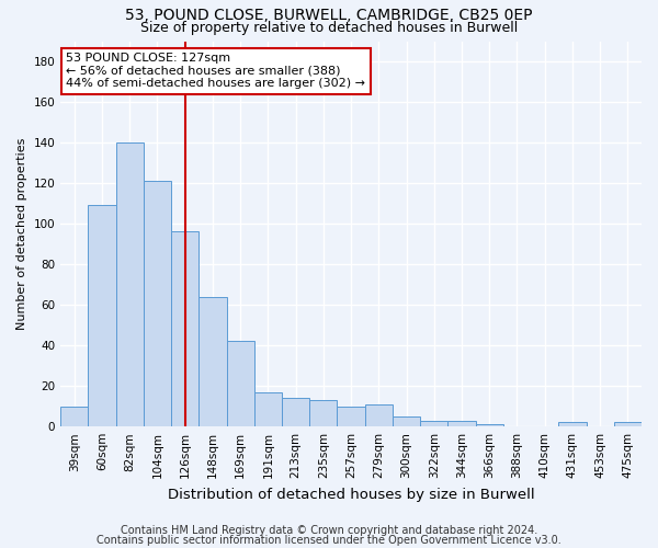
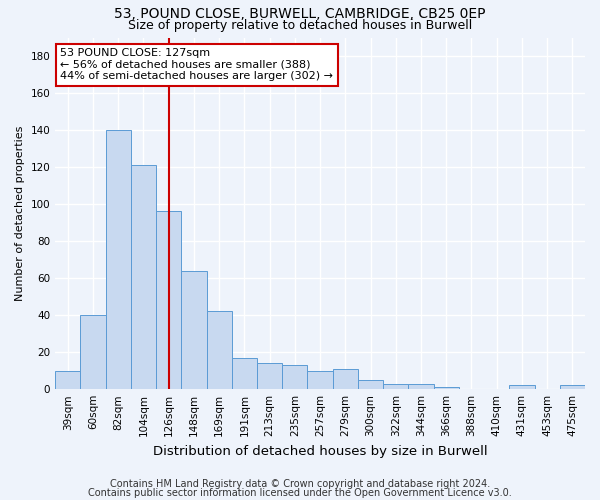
60sqm: 109 -> 40
